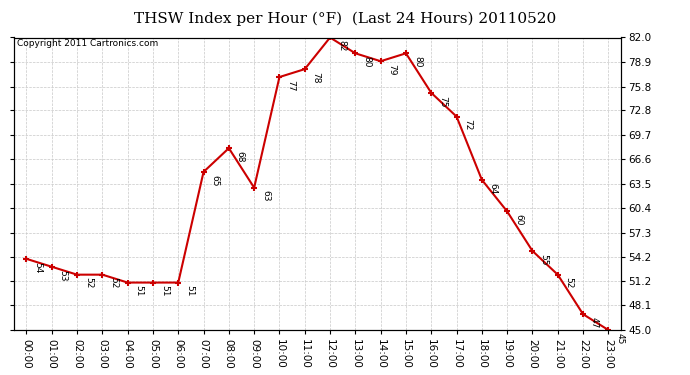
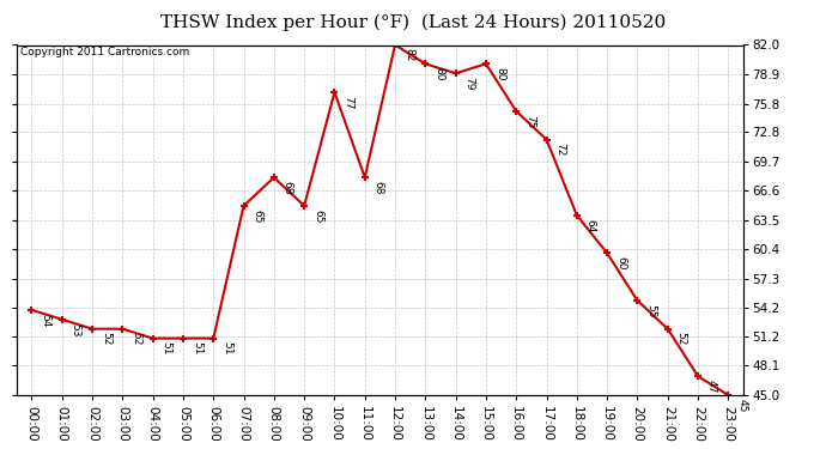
09:00: 63 -> 65
11:00: 78 -> 68
